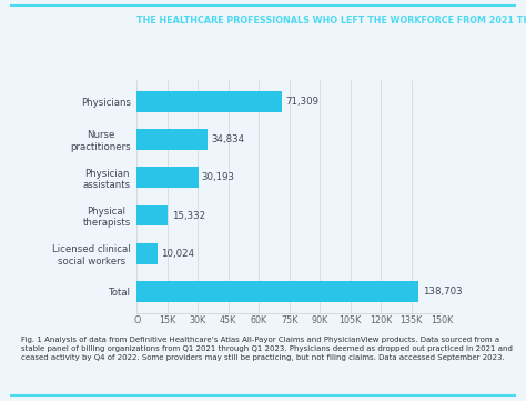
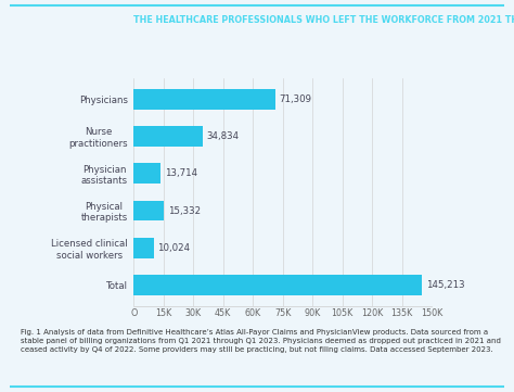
Physician assistants: 30,193 -> 13,714
Total: 138,703 -> 145,213
